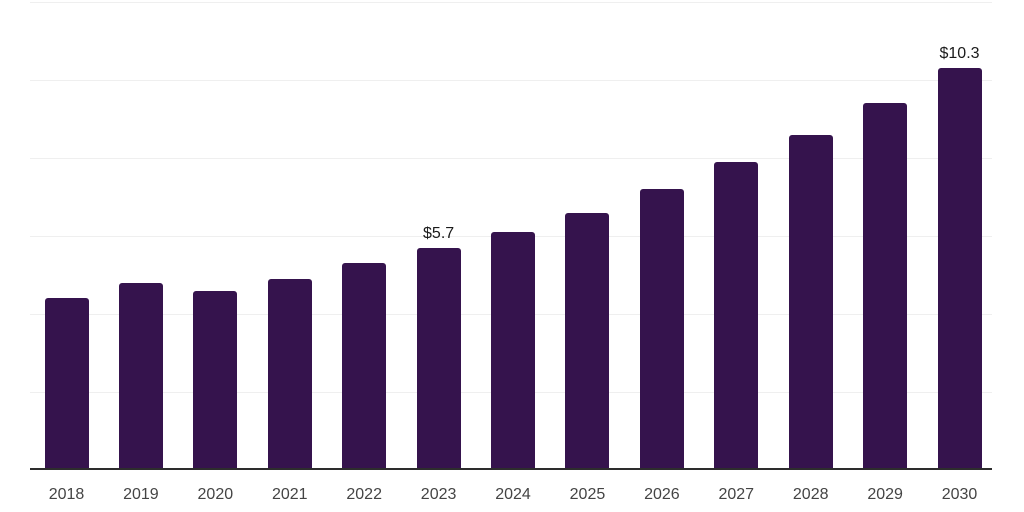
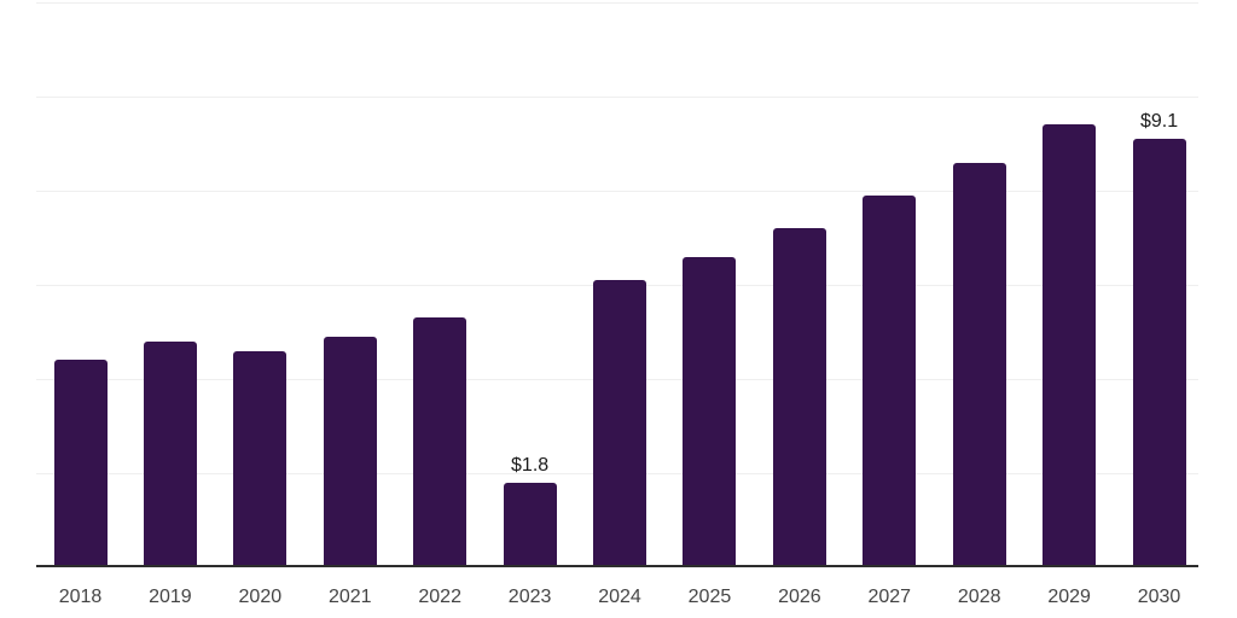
2023: $5.7 -> $1.8
2030: $10.3 -> $9.1
